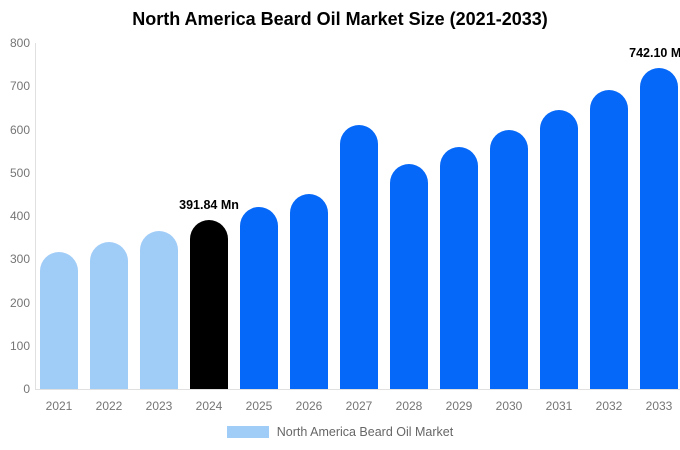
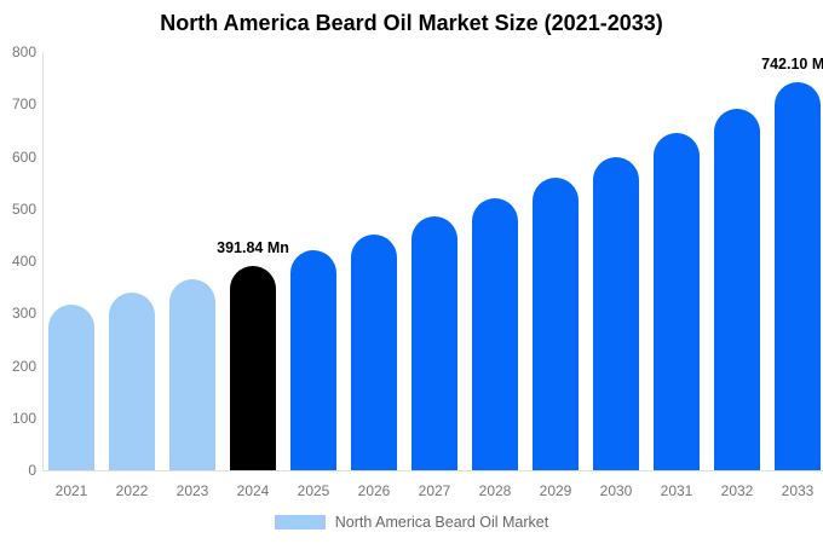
2027: 610 -> 480
